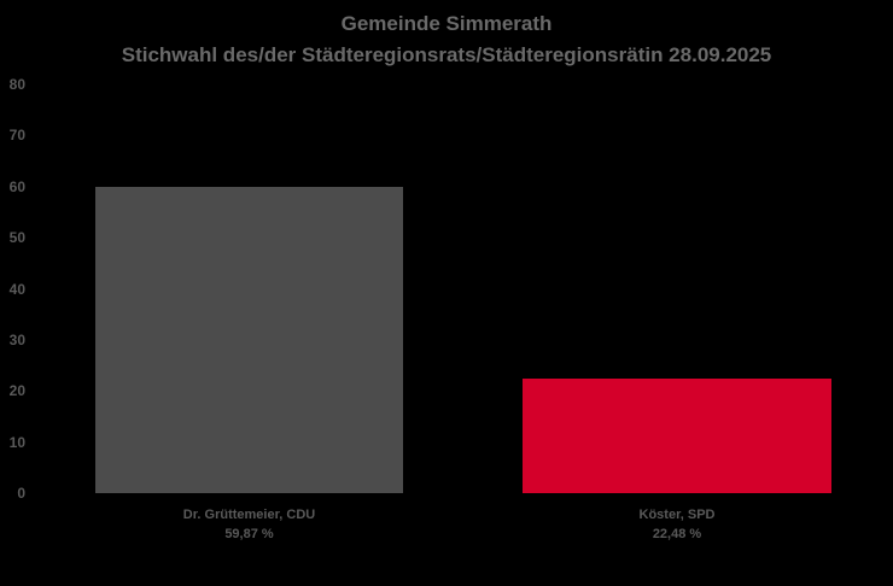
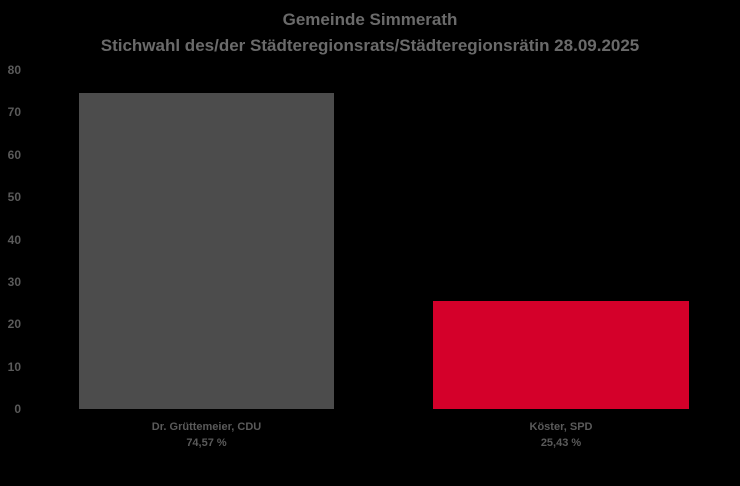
Dr. Grüttemeier, CDU: 59,87 -> 74,57
Köster, SPD: 22,48 -> 25,43
